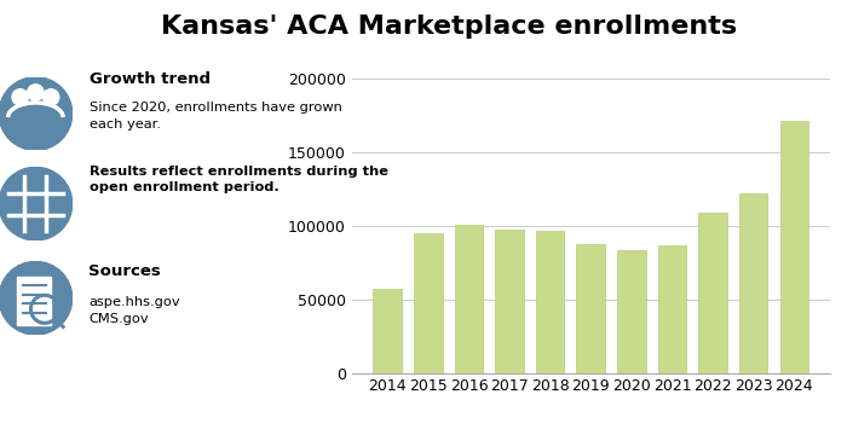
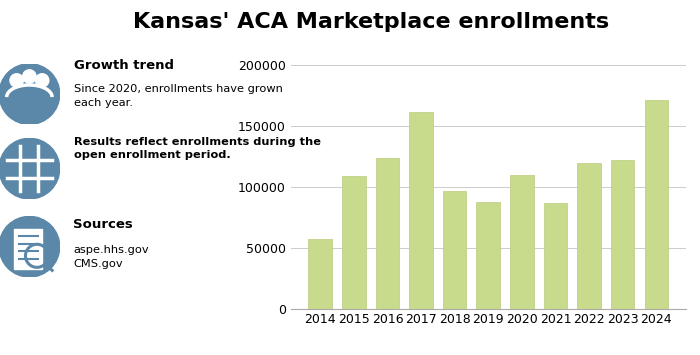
2015: 95000 -> 109000
2016: 101000 -> 124000
2017: 98000 -> 162000
2020: 84000 -> 110000
2022: 109000 -> 120000
